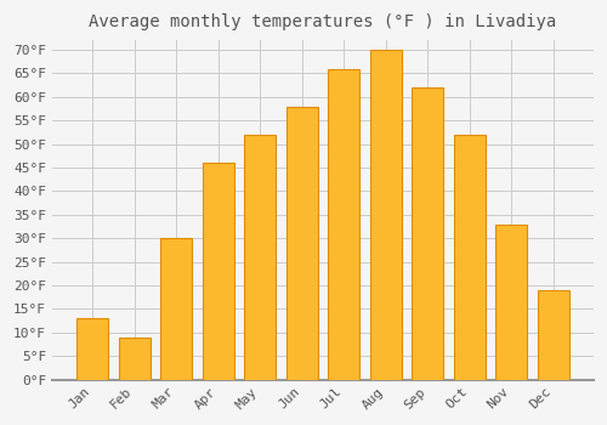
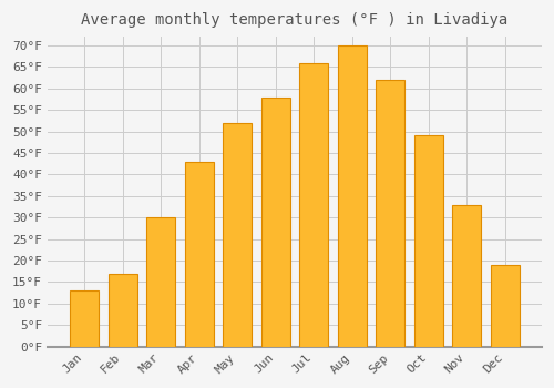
Feb: 9°F -> 17°F
Apr: 46°F -> 43°F
Oct: 52°F -> 49°F
